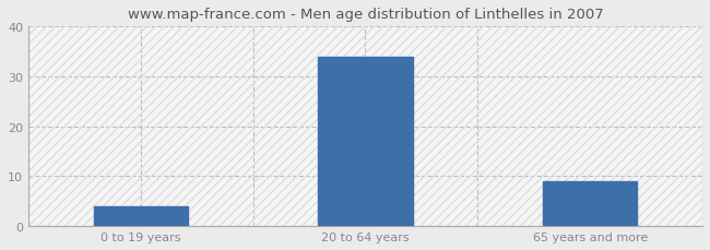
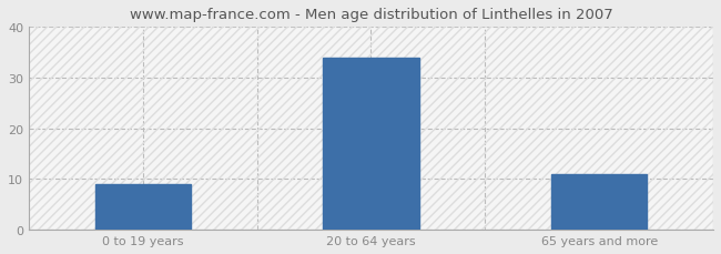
0 to 19 years: 4 -> 9
65 years and more: 9 -> 11
